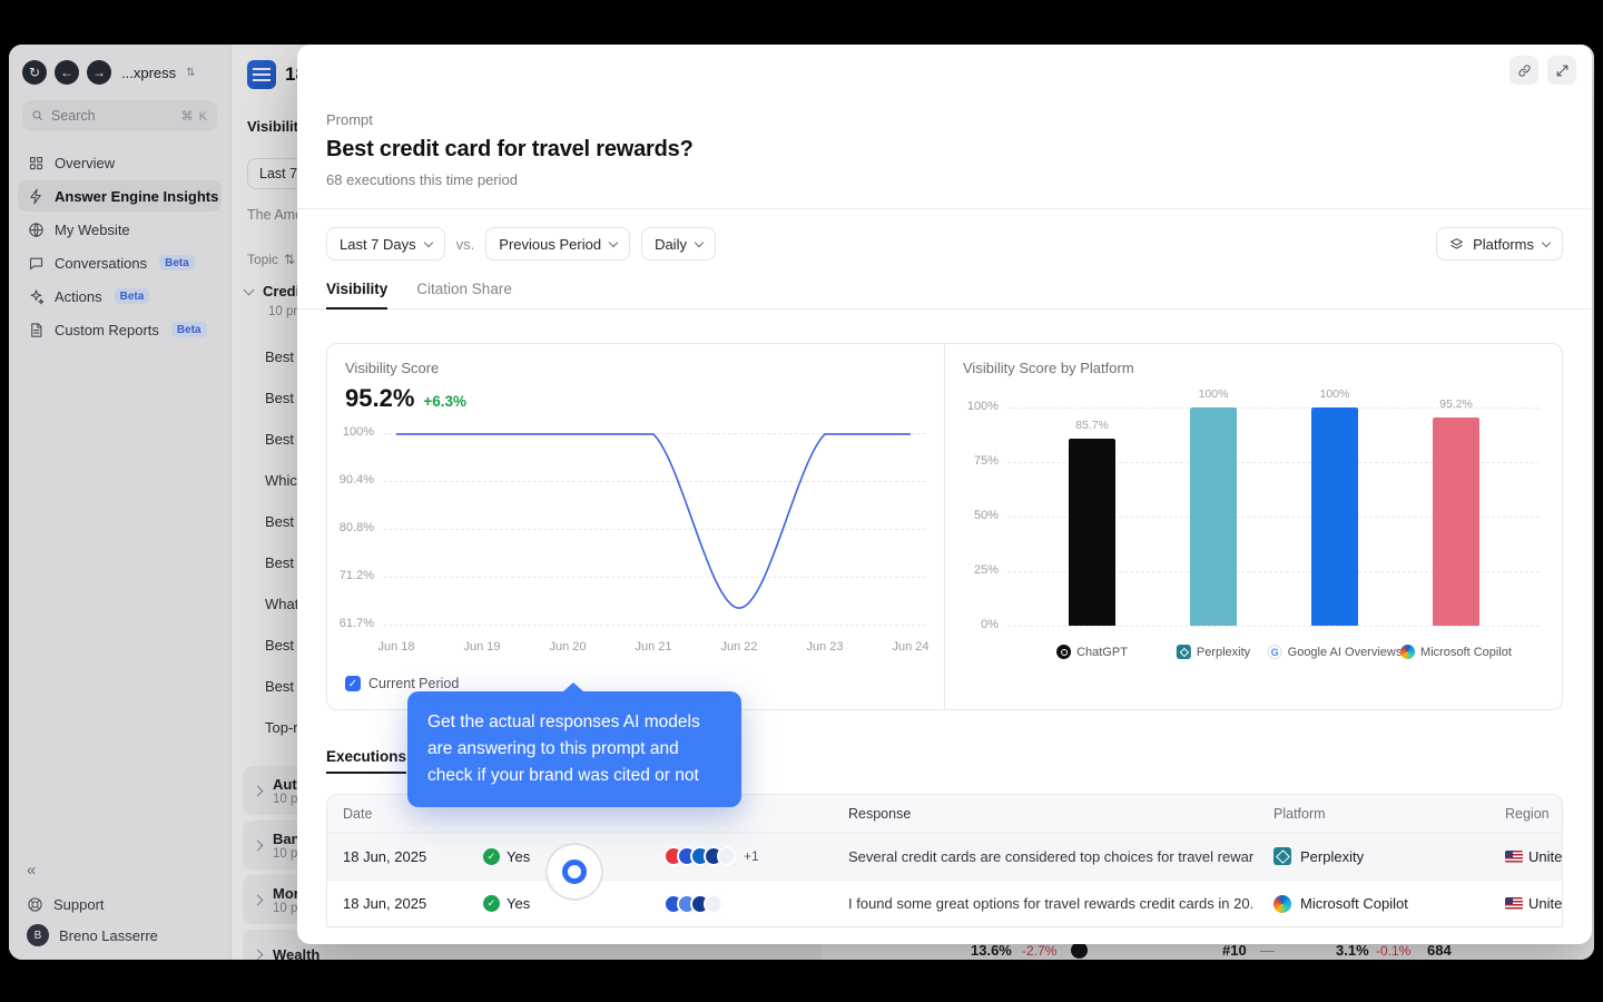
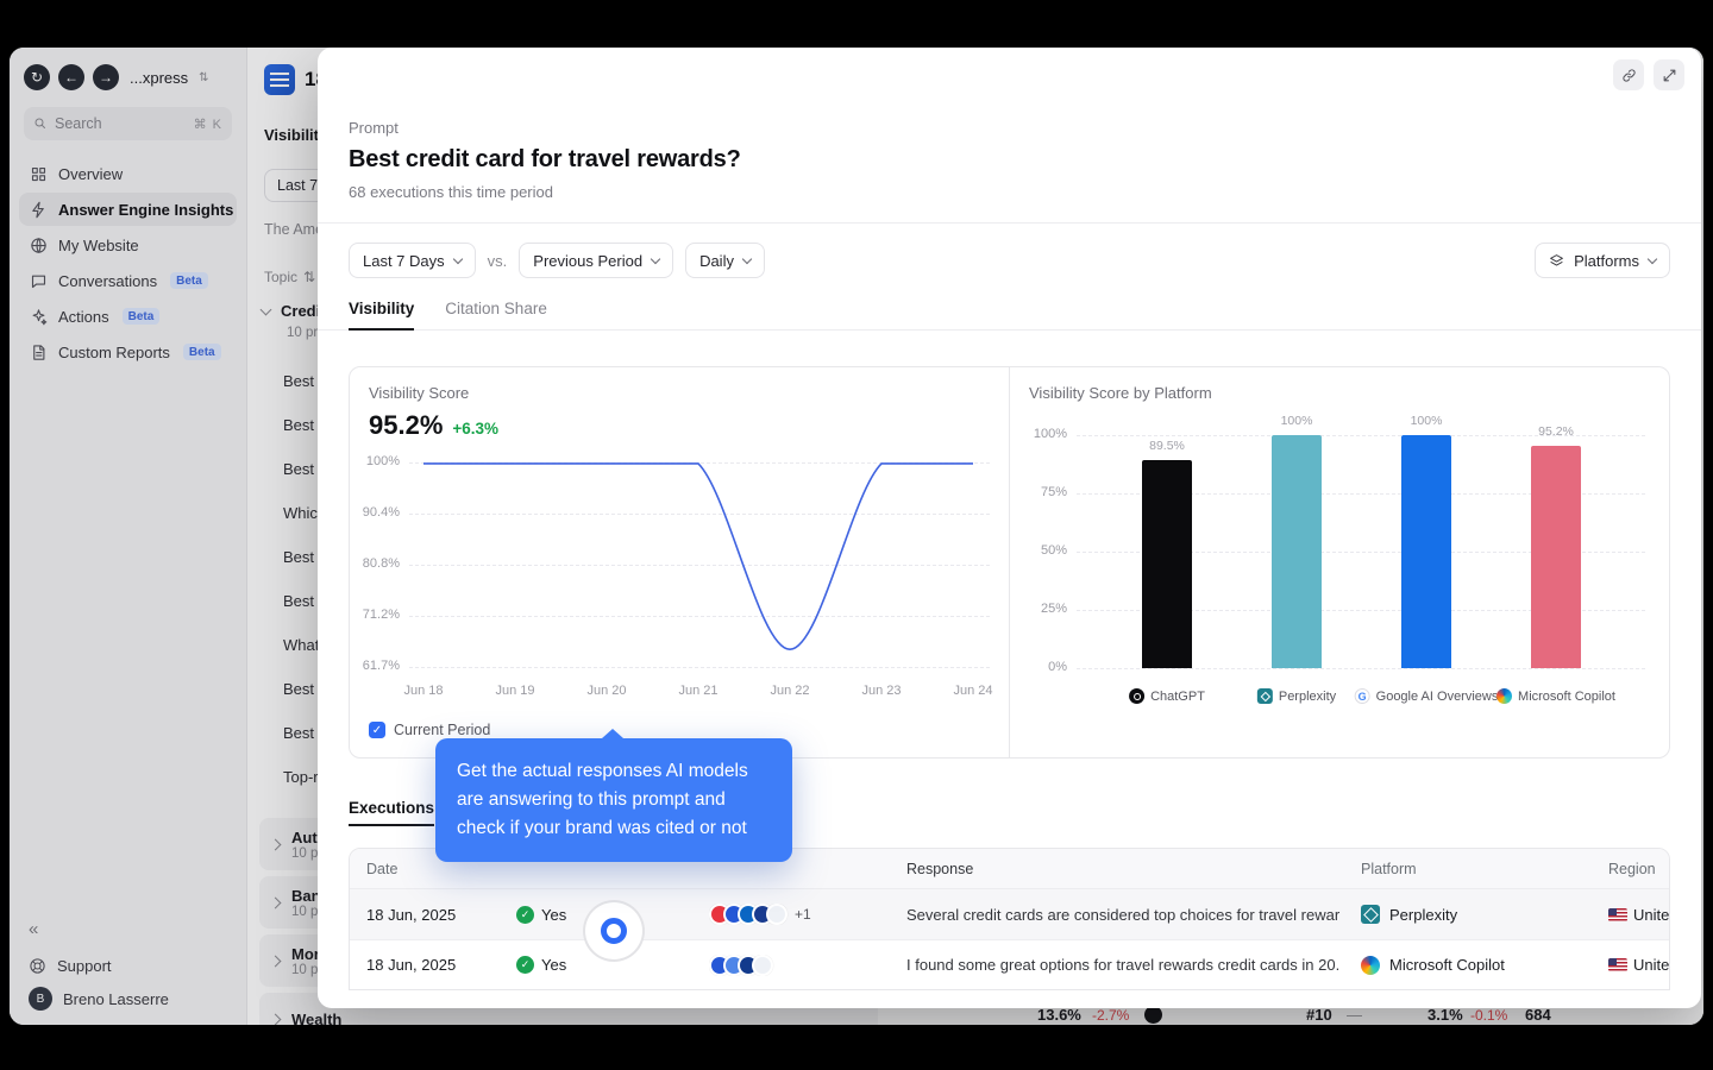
Visibility Score by Platform/ChatGPT: 85.7% -> 89.5%
